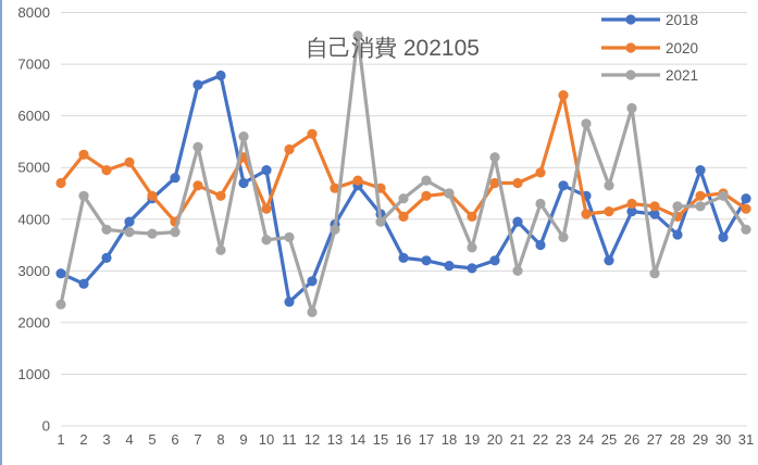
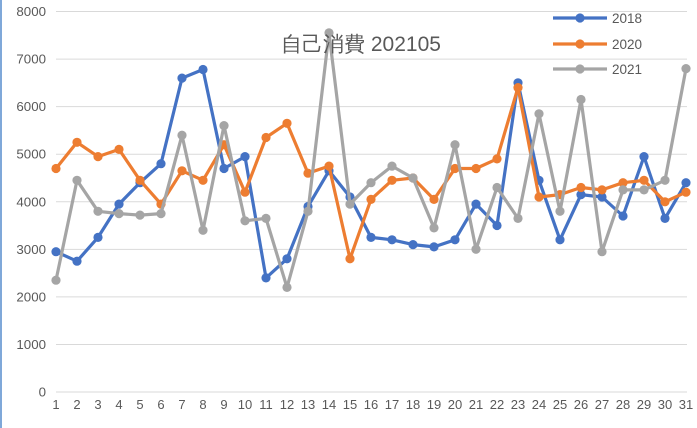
2020/15: 4600 -> 2800
2018/23: 4600 -> 6500
2021/25: 4600 -> 3800
2020/28: 4000 -> 4400
2020/30: 4500 -> 4000
2021/31: 3800 -> 6800
